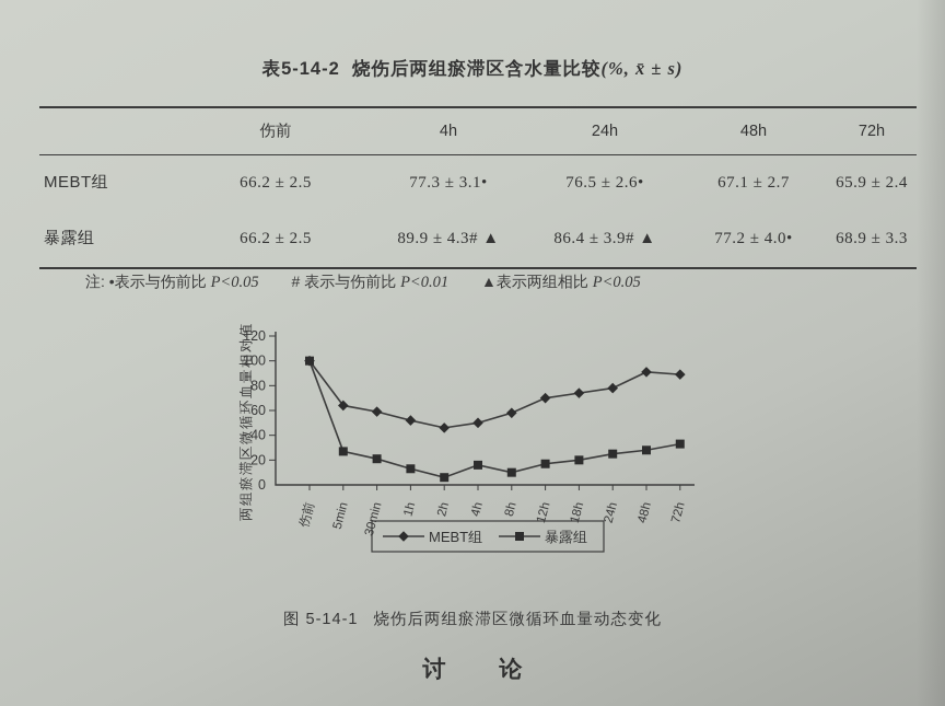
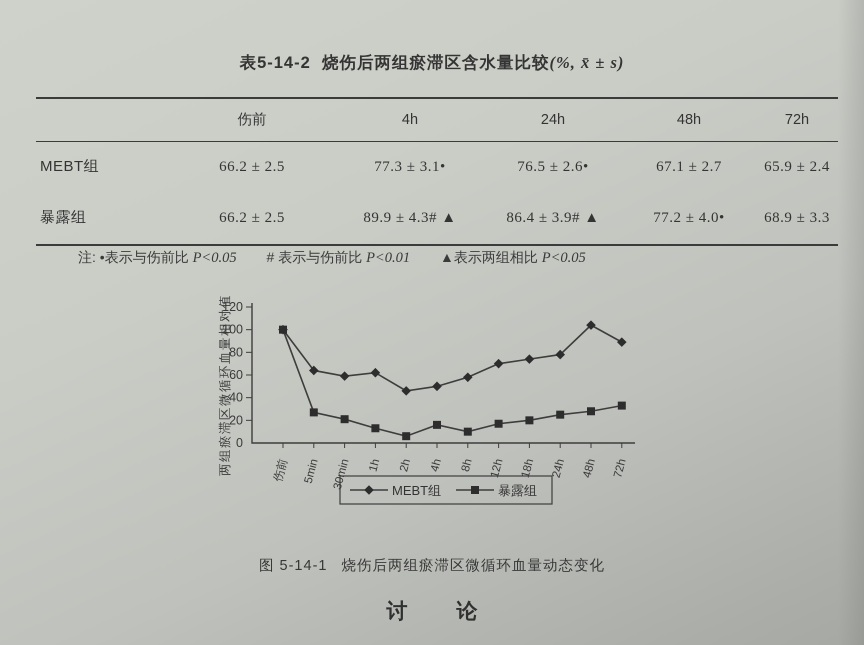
MEBT组/1h: 52 -> 62
MEBT组/48h: 91 -> 104
